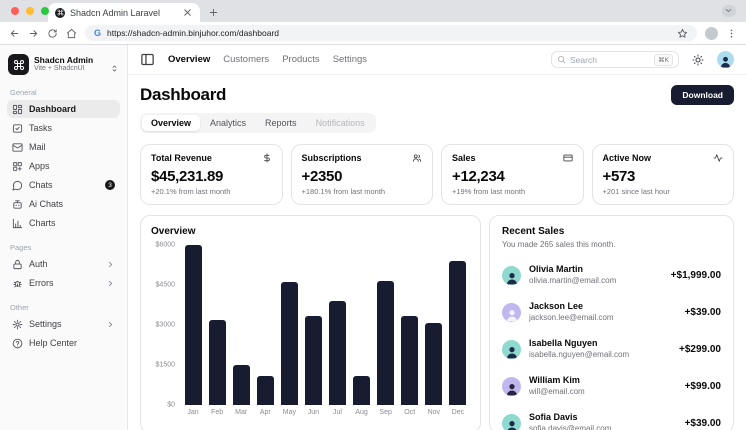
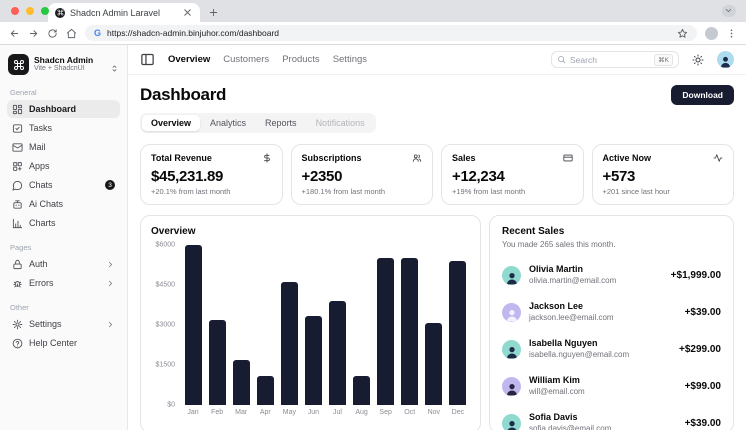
Mar: $1500 -> $1700
Sep: $4600 -> $5500
Oct: $3400 -> $5500
